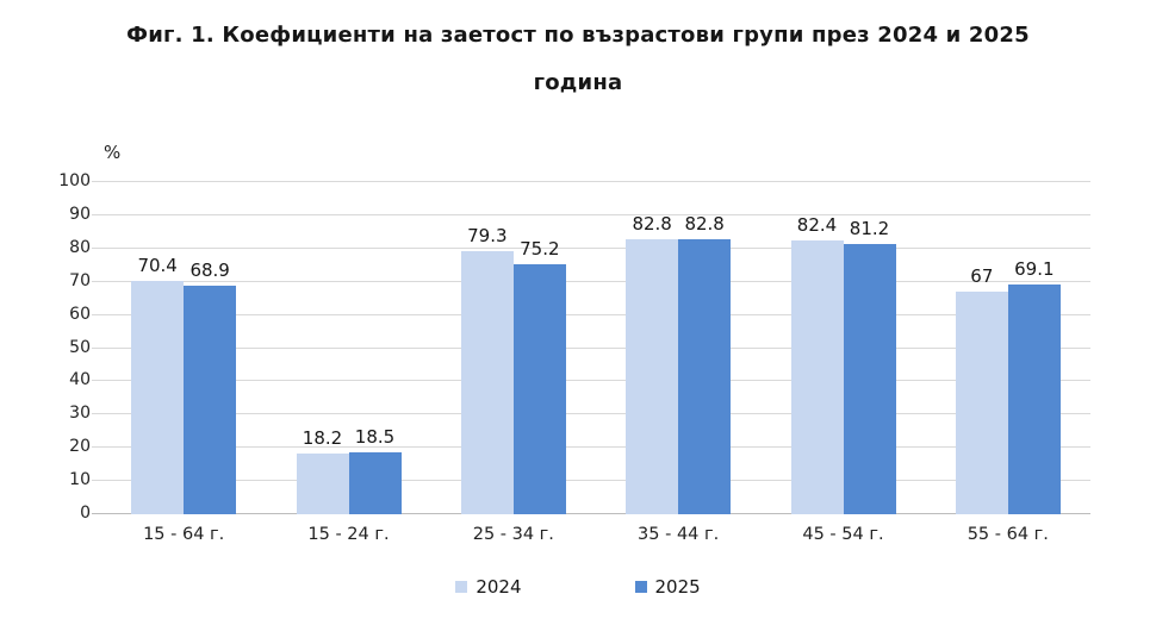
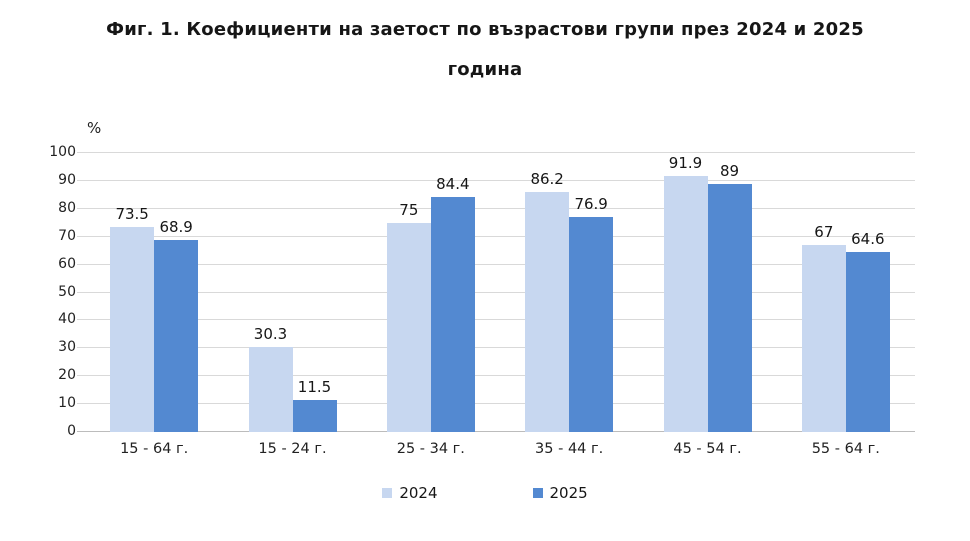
2024/15 - 64 г.: 70.4 -> 73.5
2024/15 - 24 г.: 18.2 -> 30.3
2025/15 - 24 г.: 18.5 -> 11.5
2024/25 - 34 г.: 79.3 -> 75
2025/25 - 34 г.: 75.2 -> 84.4
2024/35 - 44 г.: 82.8 -> 86.2
2025/35 - 44 г.: 82.8 -> 76.9
2024/45 - 54 г.: 82.4 -> 91.9
2025/45 - 54 г.: 81.2 -> 89
2025/55 - 64 г.: 69.1 -> 64.6
